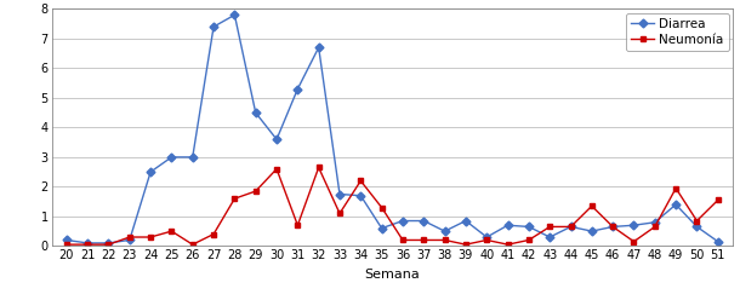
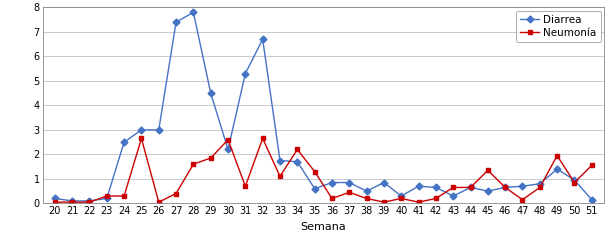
Neumonía/25: 0.50 -> 2.65
Diarrea/30: 3.60 -> 2.20
Neumonía/37: 0.20 -> 0.45
Diarrea/50: 0.65 -> 0.95
